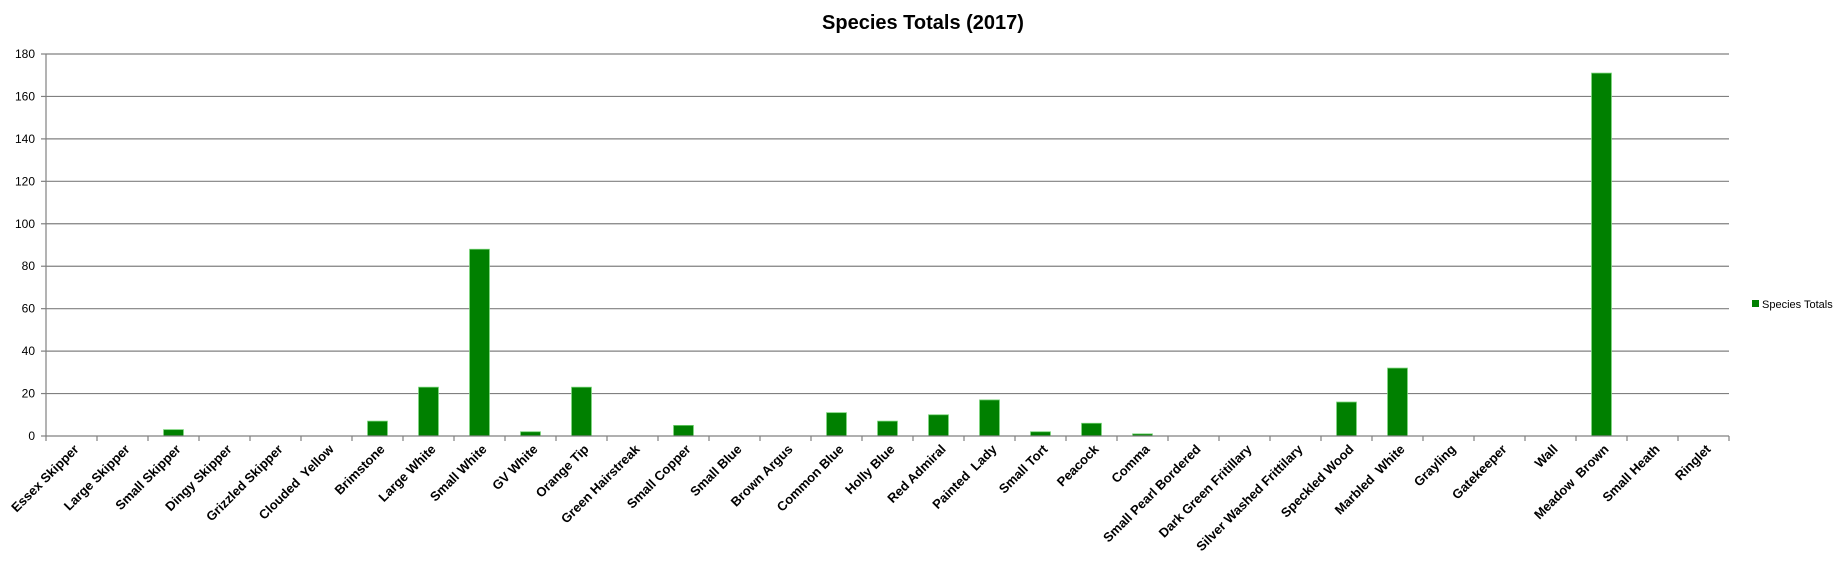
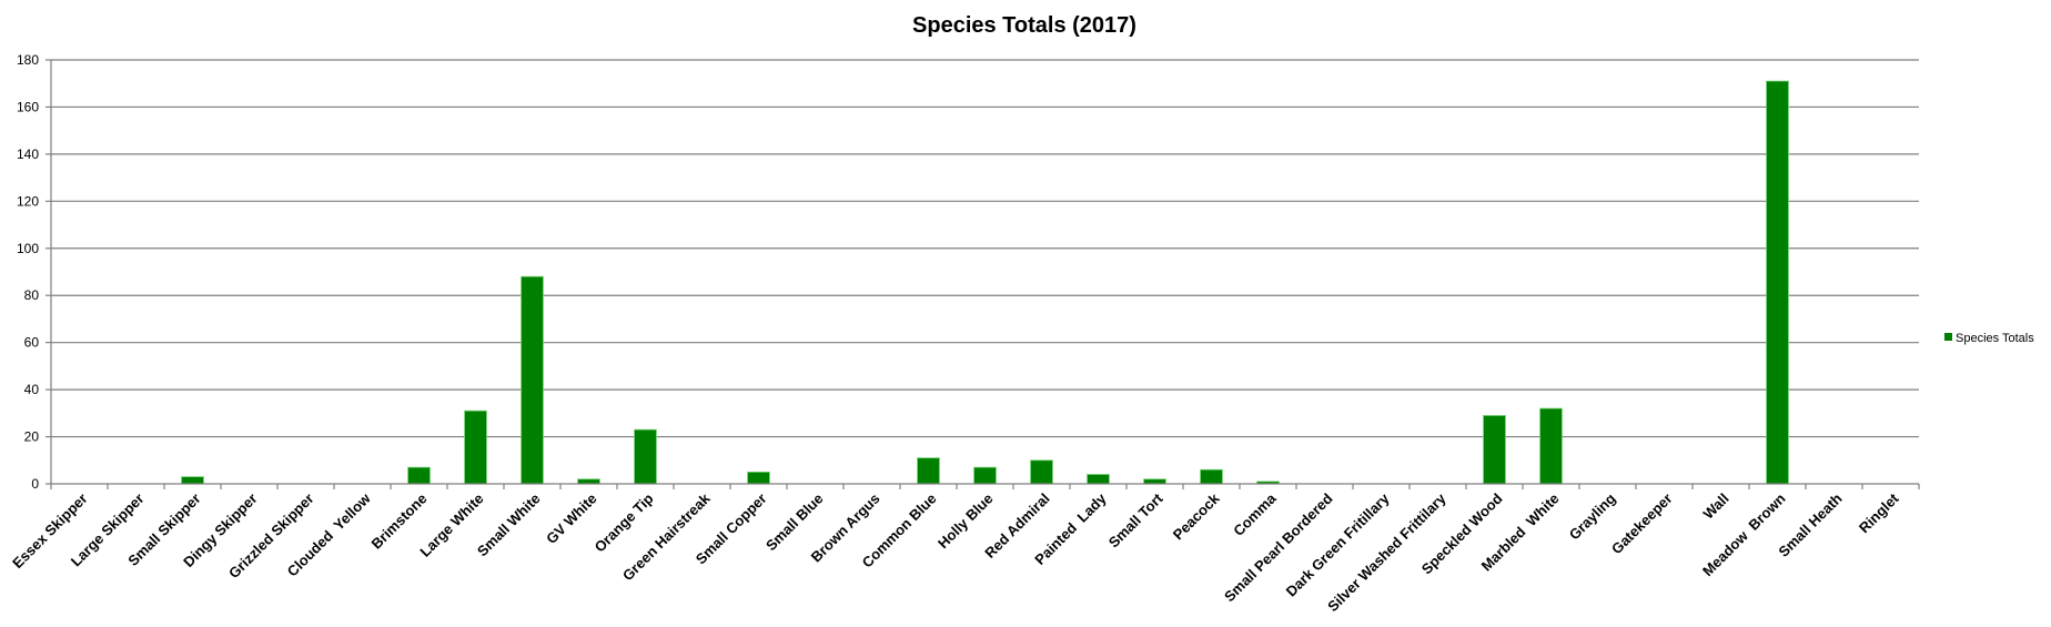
Large White: 23 -> 31
Painted Lady: 17 -> 4
Speckled Wood: 16 -> 29
